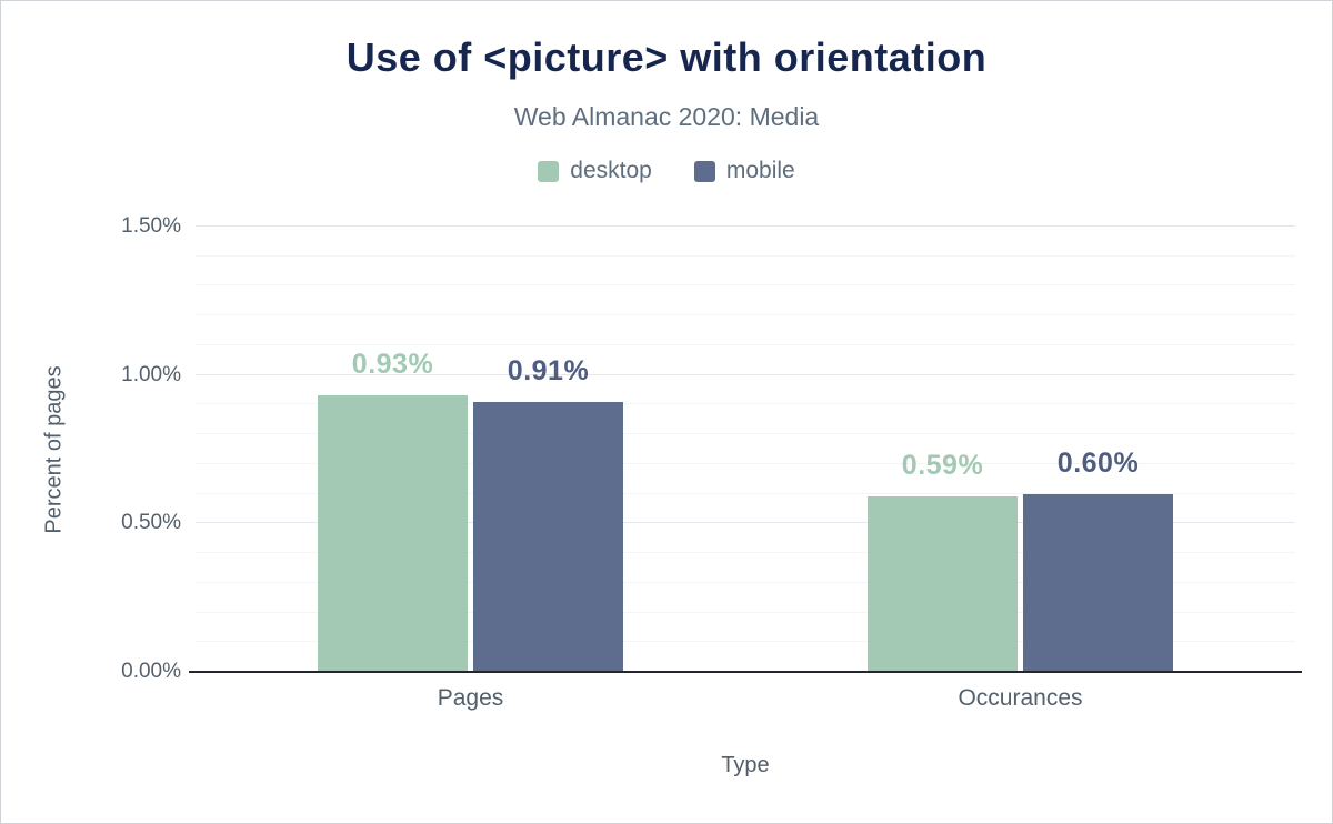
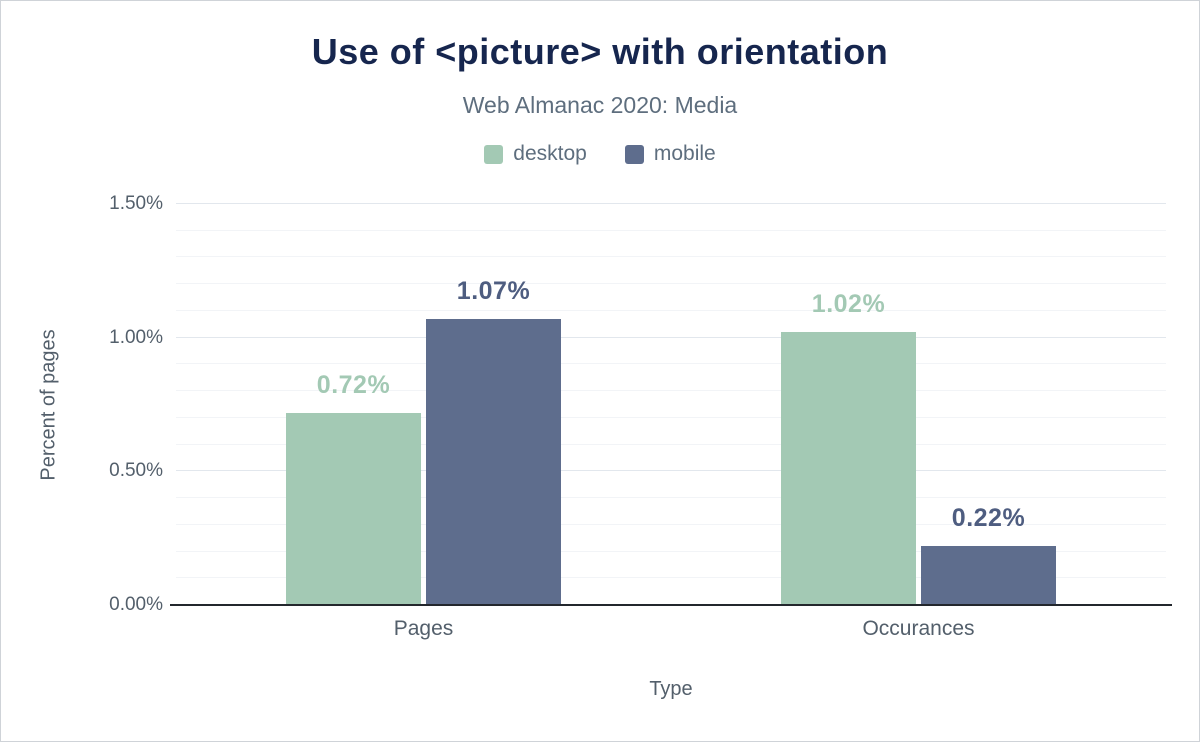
desktop/Pages: 0.93% -> 0.72%
mobile/Pages: 0.91% -> 1.07%
desktop/Occurances: 0.59% -> 1.02%
mobile/Occurances: 0.60% -> 0.22%
